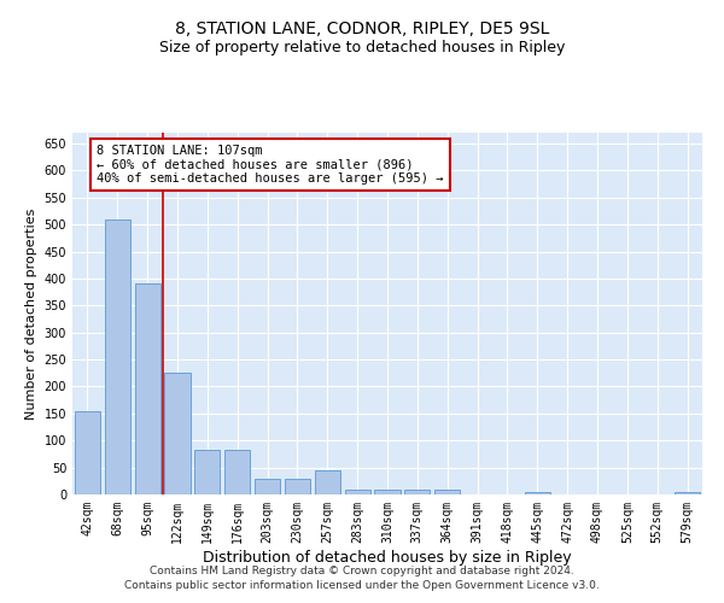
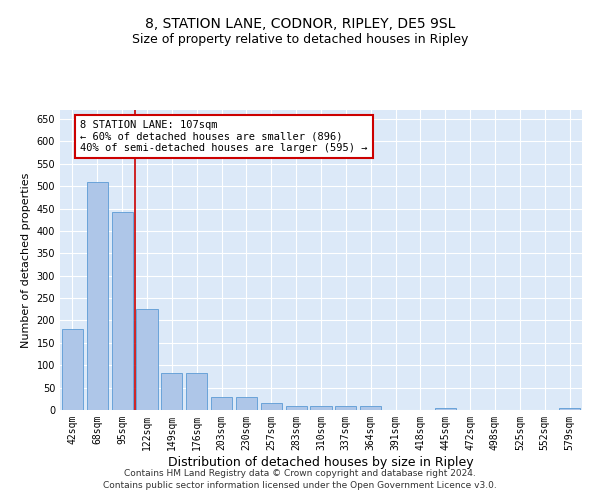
42sqm: 155 -> 180
95sqm: 390 -> 443
257sqm: 45 -> 15
